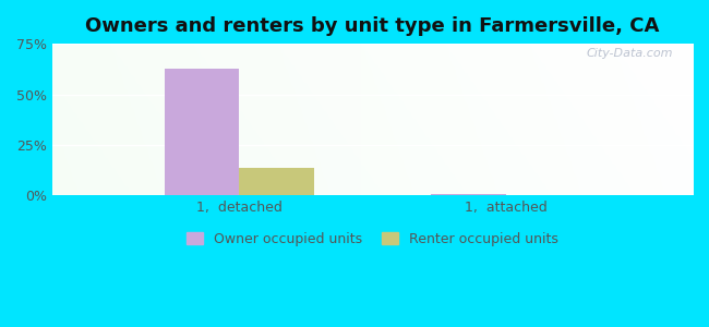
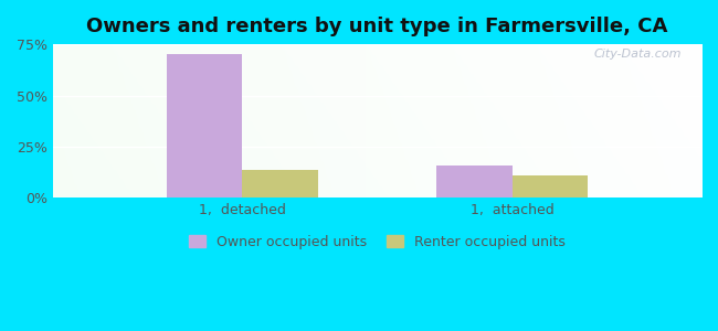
Owner occupied units/1, detached: 62% -> 70%
Owner occupied units/1, attached: 1% -> 16%
Renter occupied units/1, attached: 0% -> 11%
